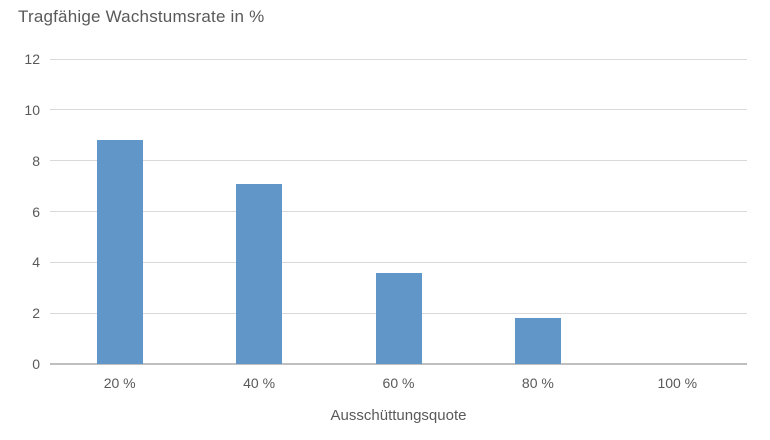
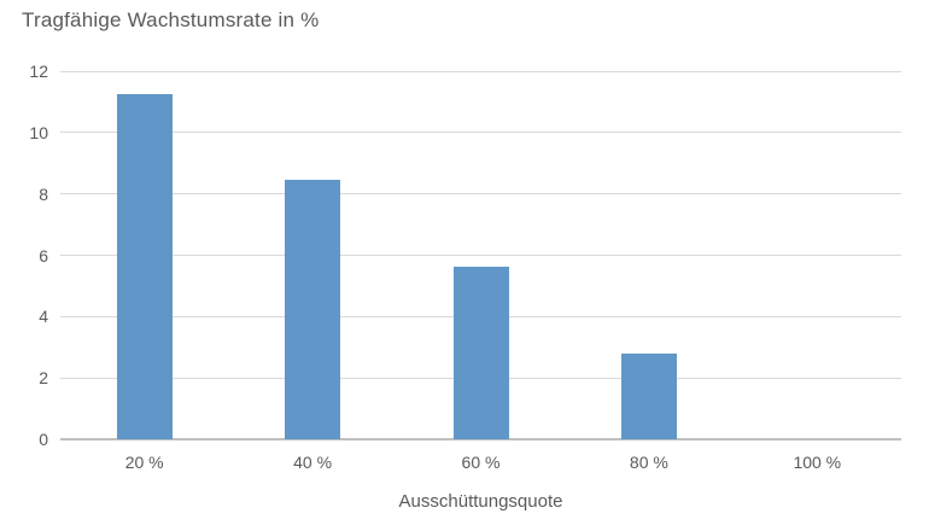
20 %: 8.8 -> 11.2
40 %: 7.1 -> 8.4
60 %: 3.6 -> 5.6
80 %: 1.8 -> 2.8
